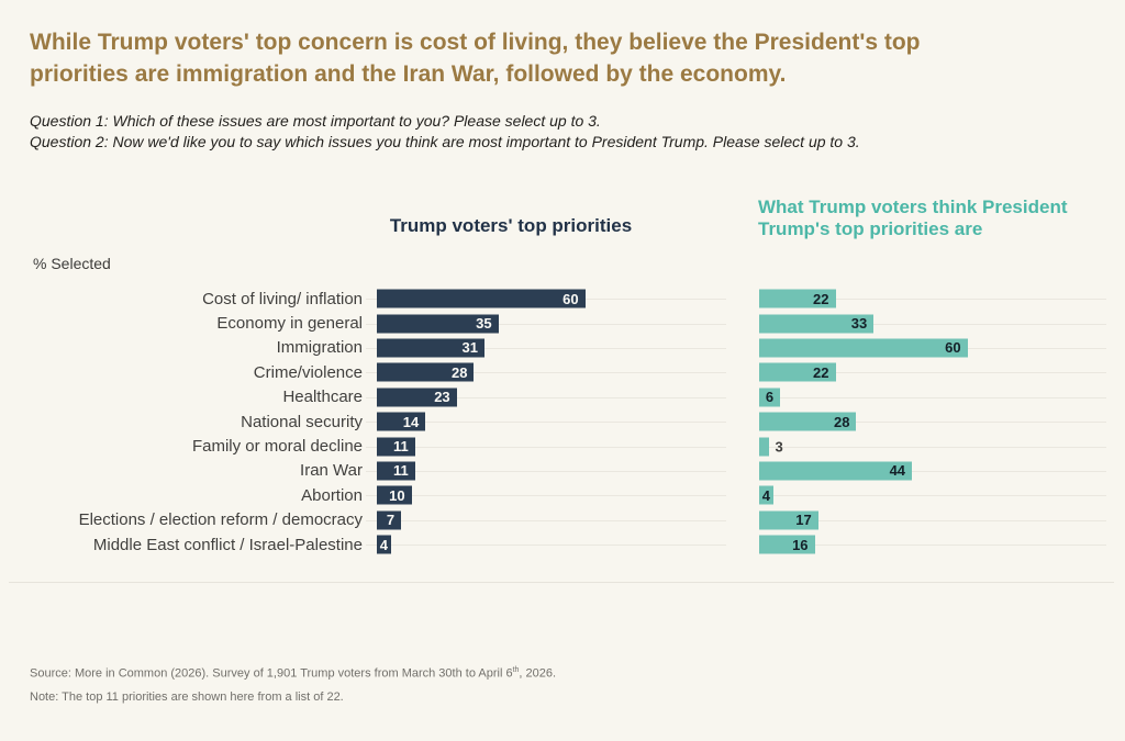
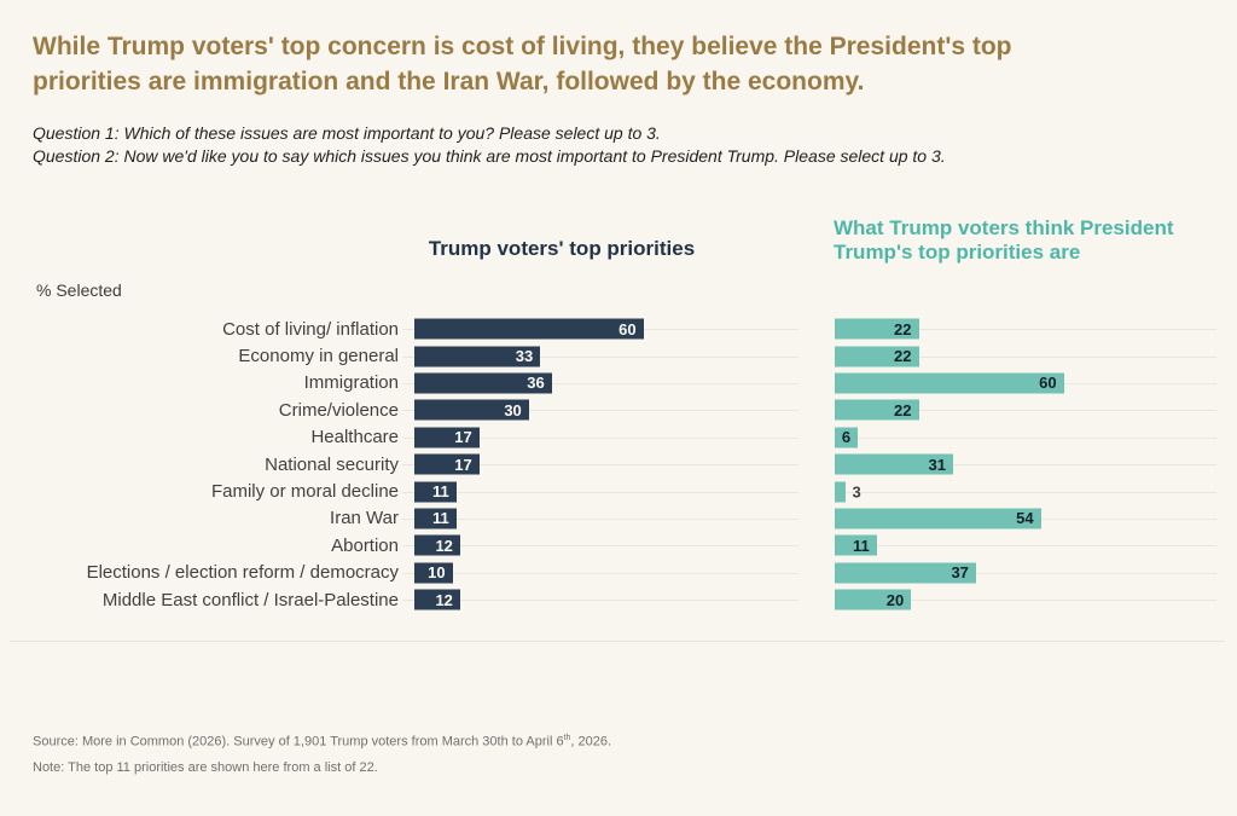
Trump voters' top priorities/Economy in general: 35 -> 33
What Trump voters think President Trump's top priorities are/Economy in general: 33 -> 22
Trump voters' top priorities/Immigration: 31 -> 36
Trump voters' top priorities/Crime/violence: 28 -> 30
Trump voters' top priorities/Healthcare: 23 -> 17
Trump voters' top priorities/National security: 14 -> 17
What Trump voters think President Trump's top priorities are/National security: 28 -> 31
What Trump voters think President Trump's top priorities are/Iran War: 44 -> 54
Trump voters' top priorities/Abortion: 10 -> 12
What Trump voters think President Trump's top priorities are/Abortion: 4 -> 11
Trump voters' top priorities/Elections / election reform / democracy: 7 -> 10
What Trump voters think President Trump's top priorities are/Elections / election reform / democracy: 17 -> 37
Trump voters' top priorities/Middle East conflict / Israel-Palestine: 4 -> 12
What Trump voters think President Trump's top priorities are/Middle East conflict / Israel-Palestine: 16 -> 20
